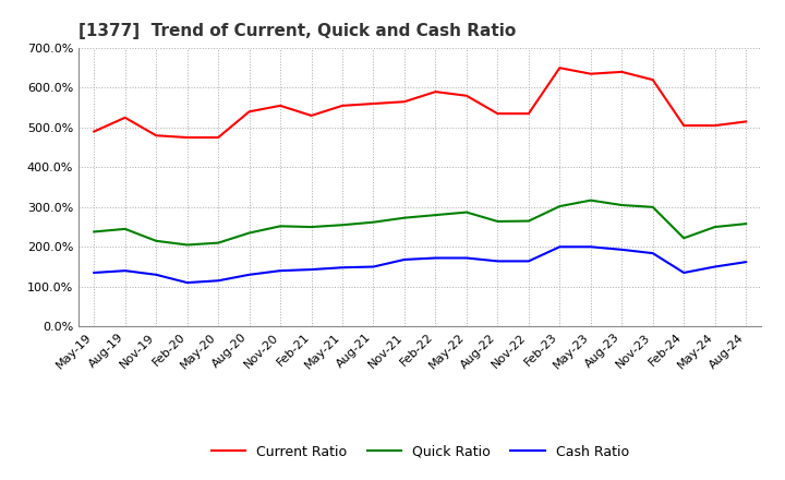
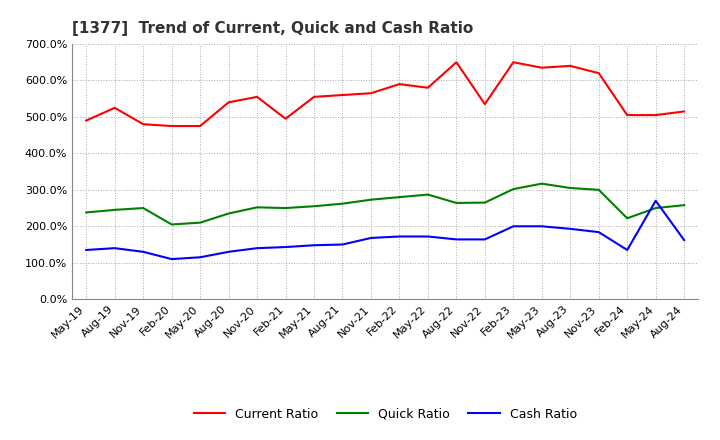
Quick Ratio/Nov-19: 215% -> 250%
Current Ratio/Feb-21: 530% -> 495%
Current Ratio/Aug-22: 535% -> 650%
Cash Ratio/May-24: 150% -> 270%
